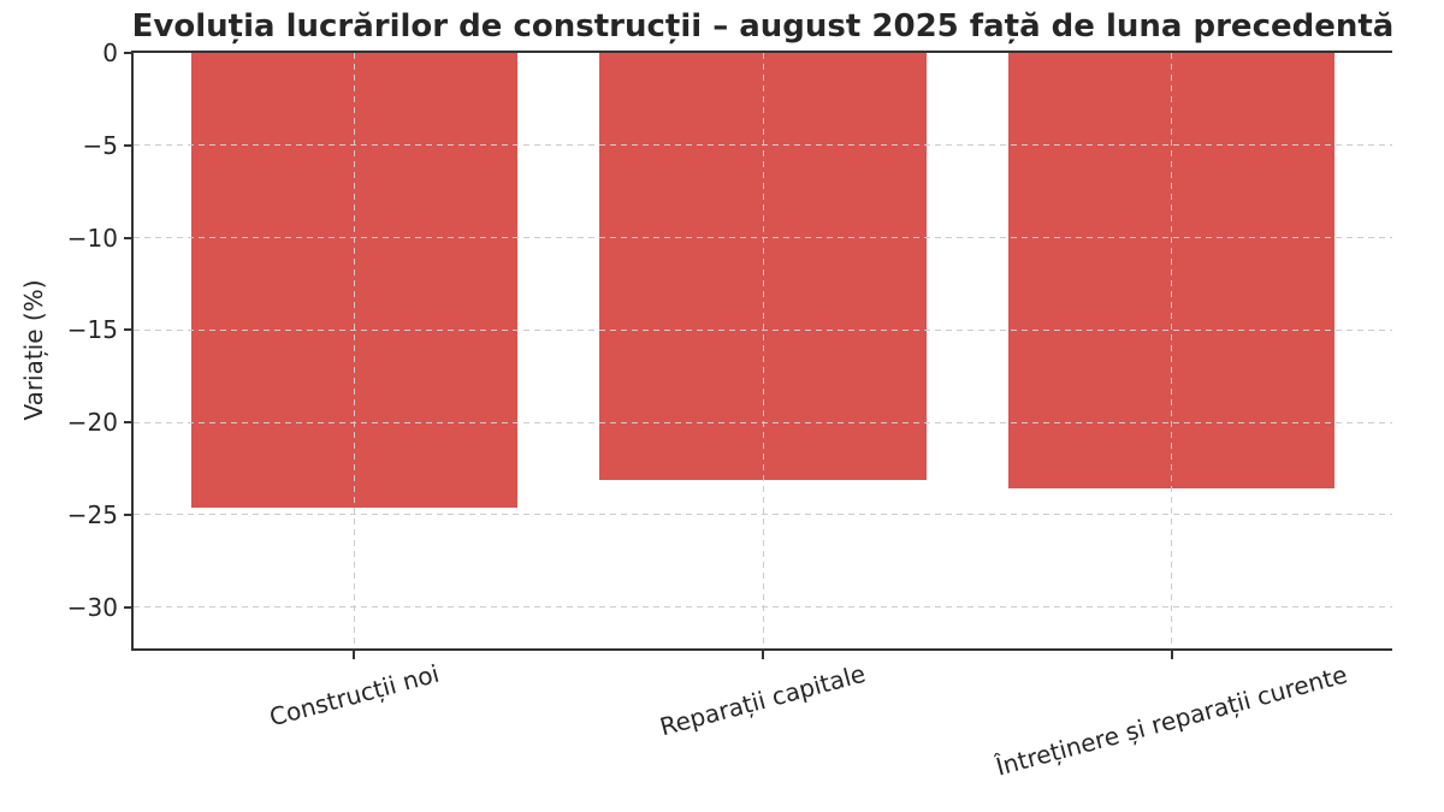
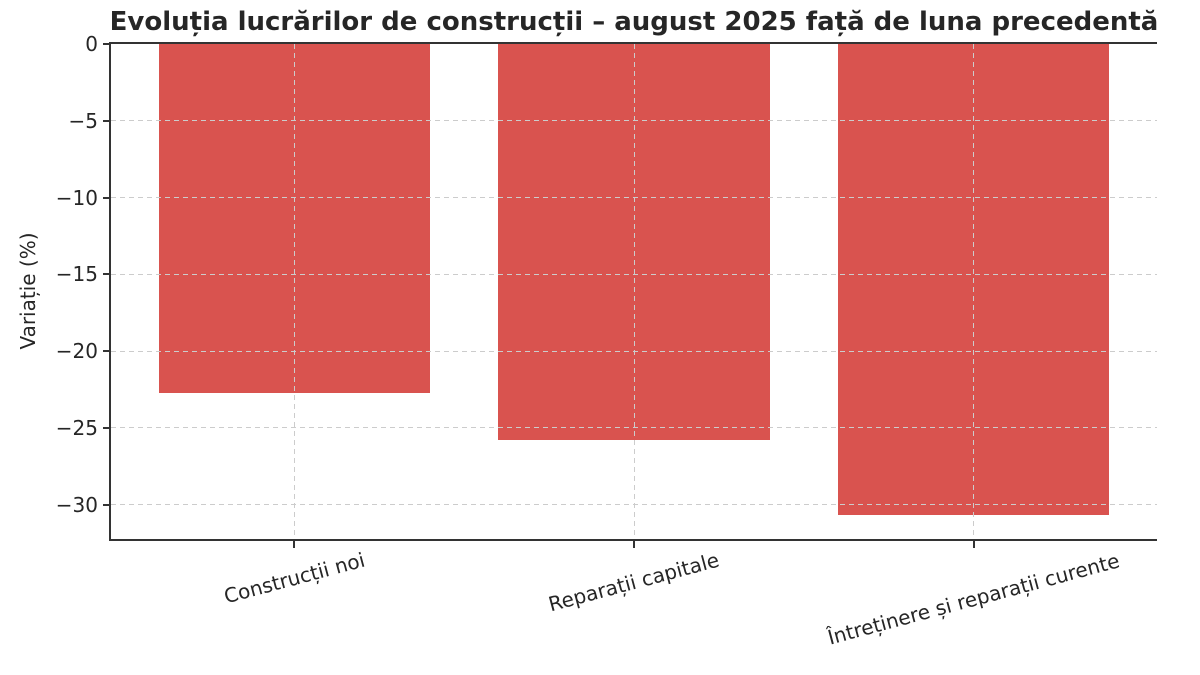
Construcții noi: -24.6 -> -22.7
Reparații capitale: -23.1 -> -25.8
Întreținere și reparații curente: -23.6 -> -30.7
